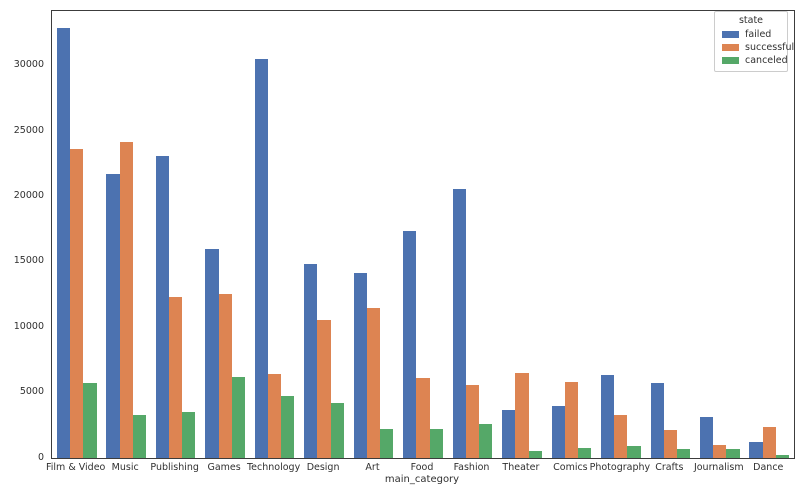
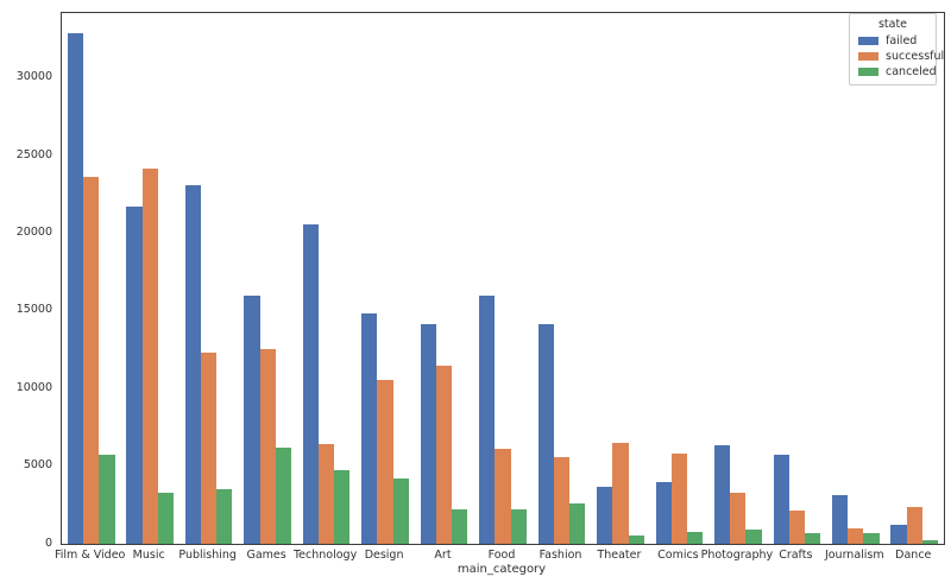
failed/Technology: 30500 -> 20600
failed/Food: 17400 -> 16000
failed/Fashion: 20600 -> 14200
